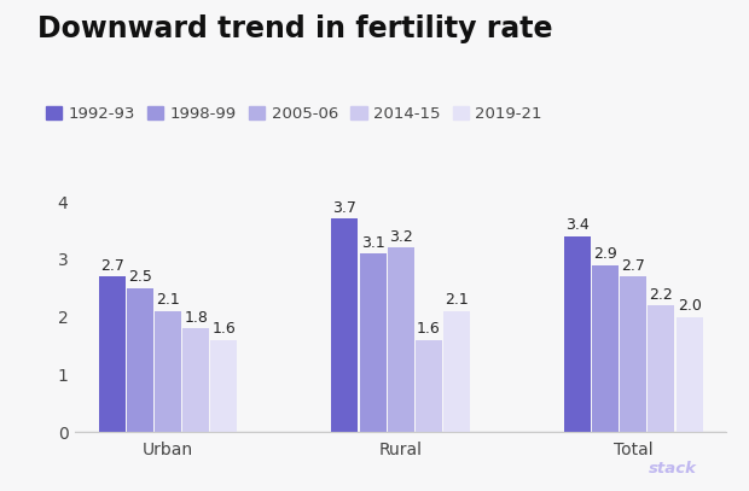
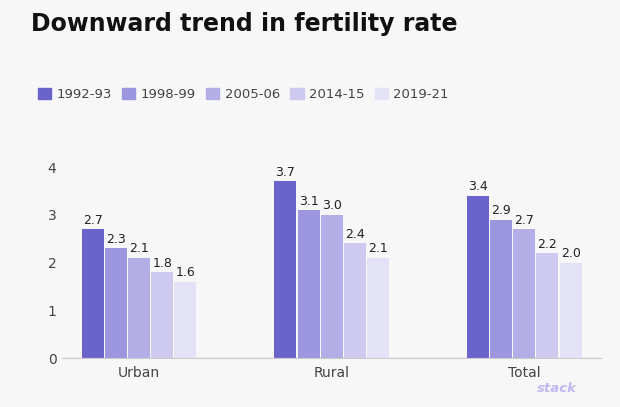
1998-99/Urban: 2.5 -> 2.3
2005-06/Rural: 3.2 -> 3.0
2014-15/Rural: 1.6 -> 2.4
